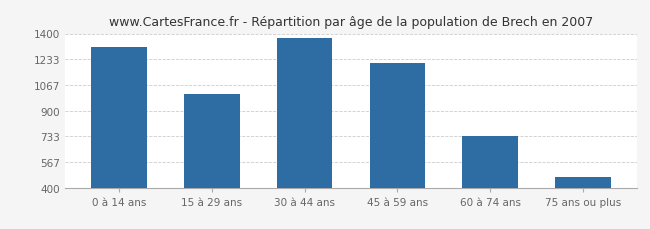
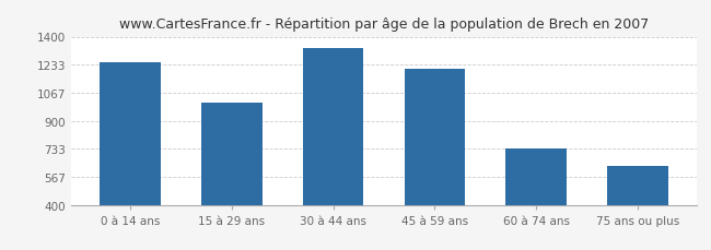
0 à 14 ans: 1310 -> 1250
30 à 44 ans: 1370 -> 1330
75 ans ou plus: 470 -> 630
